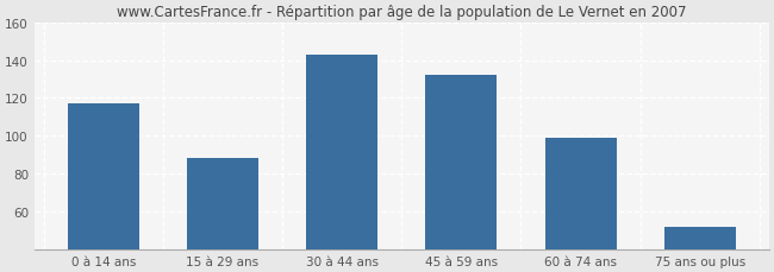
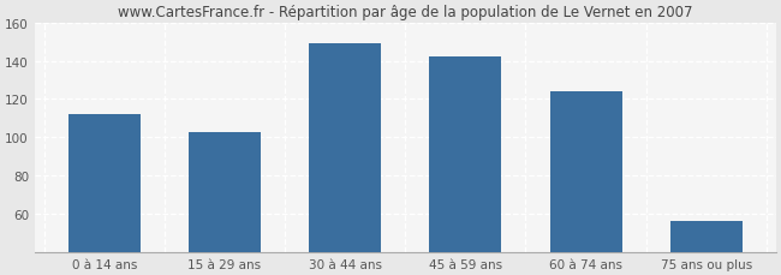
0 à 14 ans: 117 -> 112
15 à 29 ans: 88 -> 103
30 à 44 ans: 143 -> 149
45 à 59 ans: 132 -> 142
60 à 74 ans: 99 -> 124
75 ans ou plus: 52 -> 56
